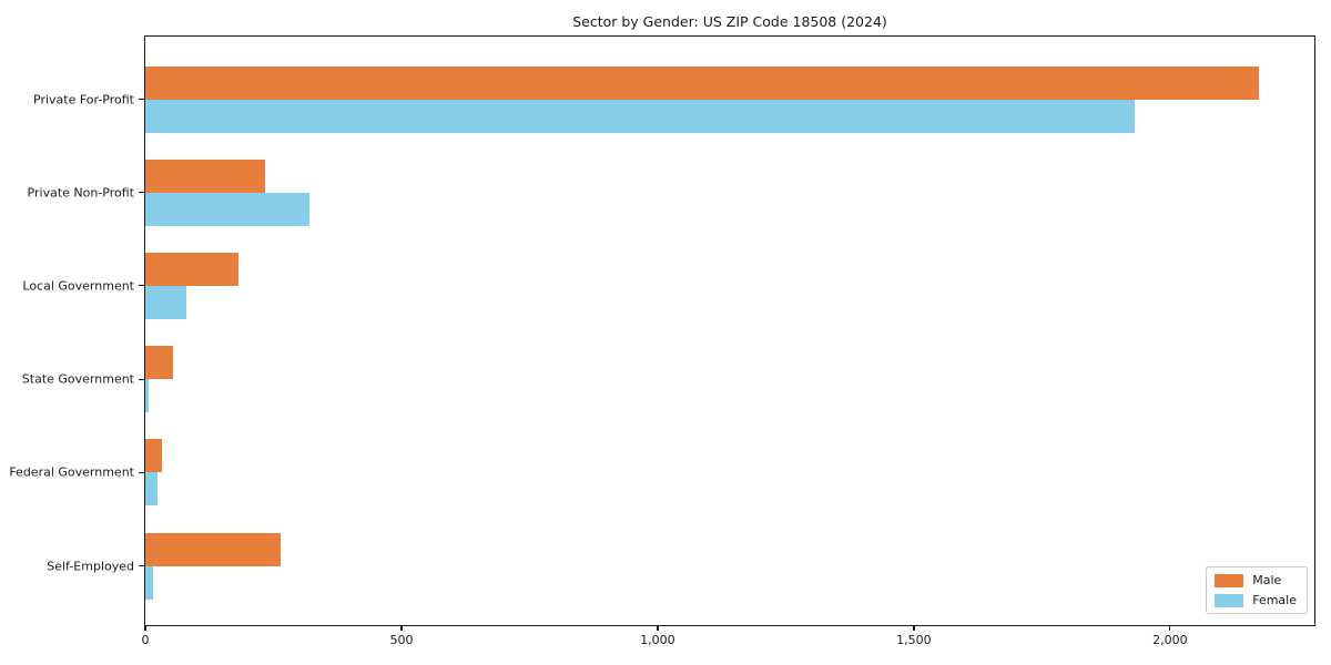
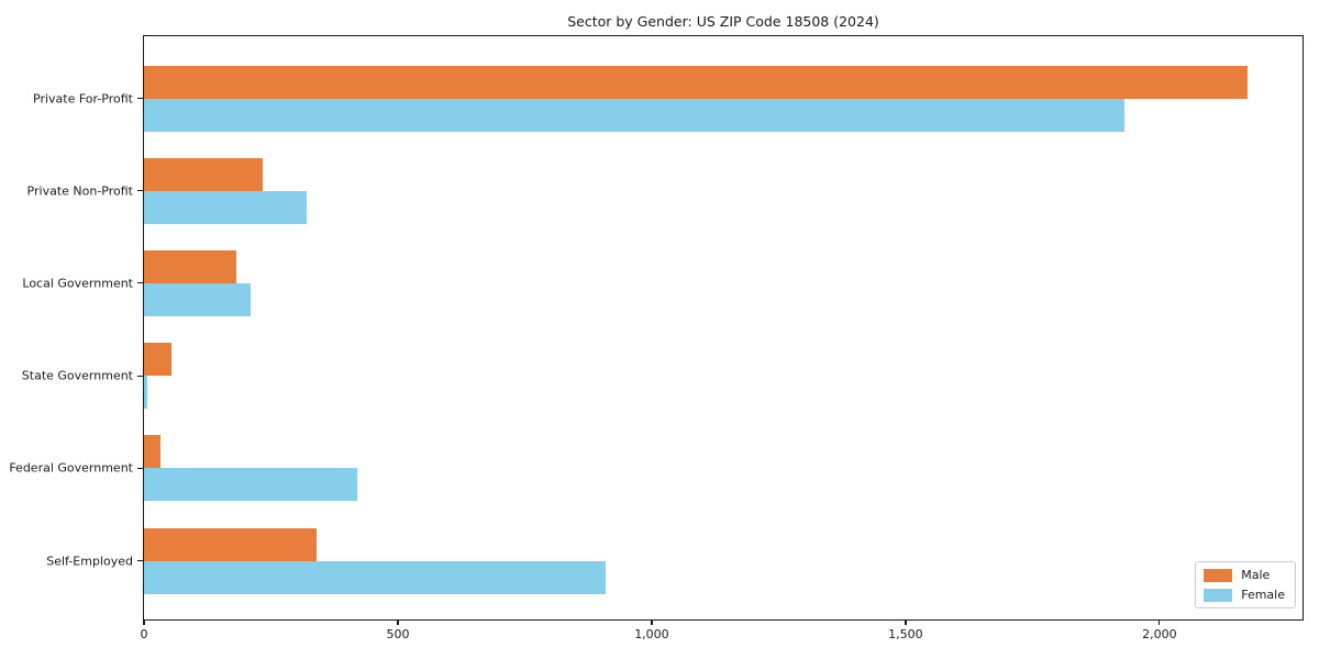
Female/Local Government: 80 -> 210
Female/Federal Government: 20 -> 420
Male/Self-Employed: 260 -> 340
Female/Self-Employed: 20 -> 910
